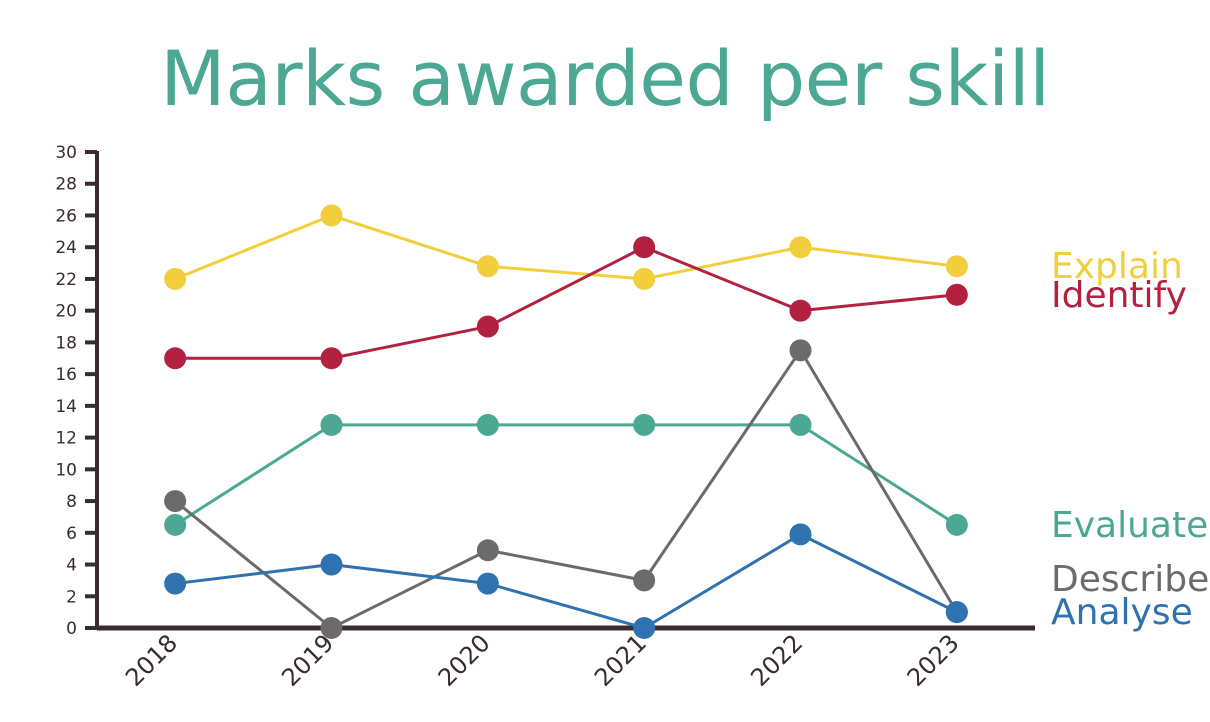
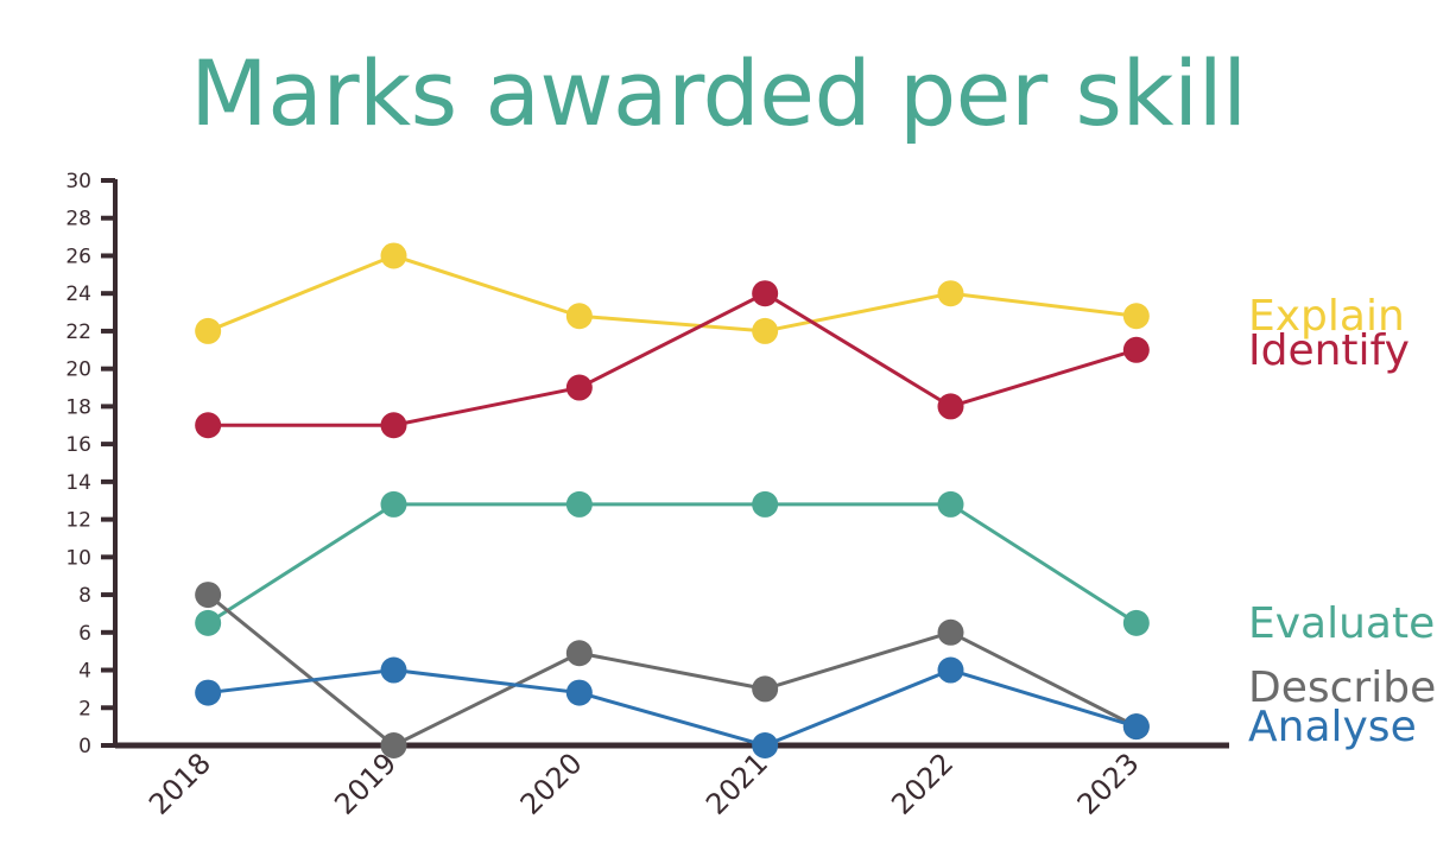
Identify/2022: 20 -> 18
Describe/2022: 17.5 -> 6.0
Analyse/2022: 5.9 -> 4.0
